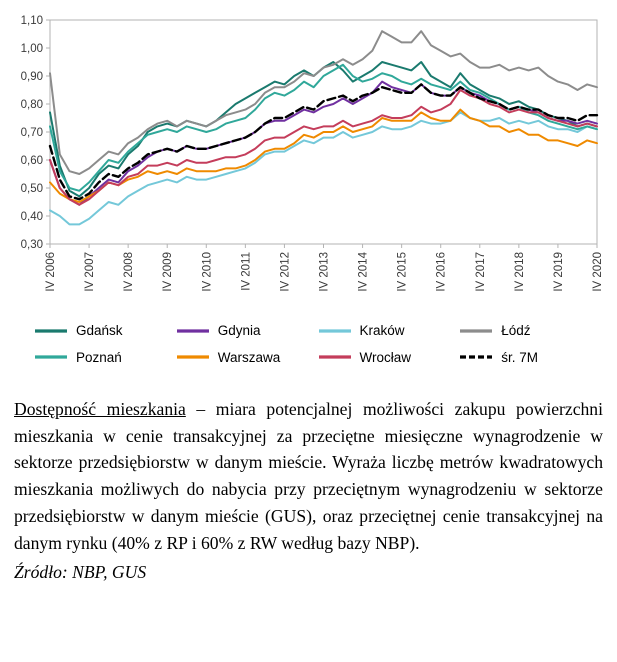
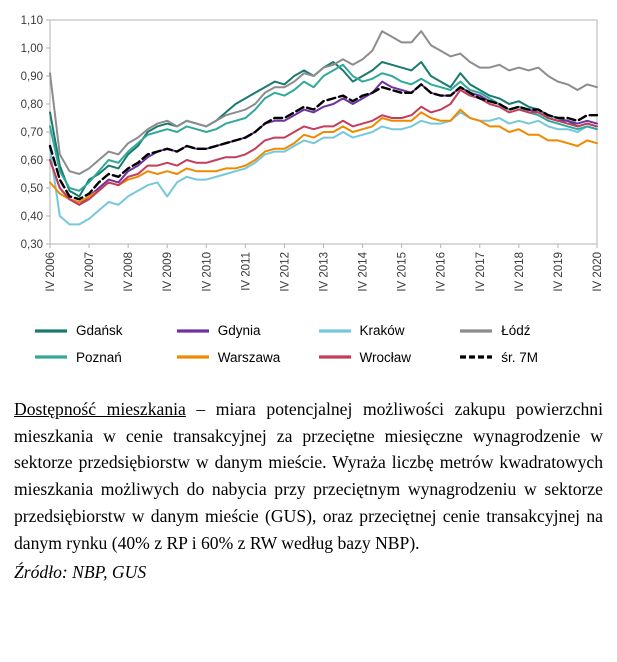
Kraków/IV 2006: 0,42 -> 0,64
Gdańsk/IV 2007: 0,50 -> 0,53
Kraków/IV 2009: 0,53 -> 0,47
